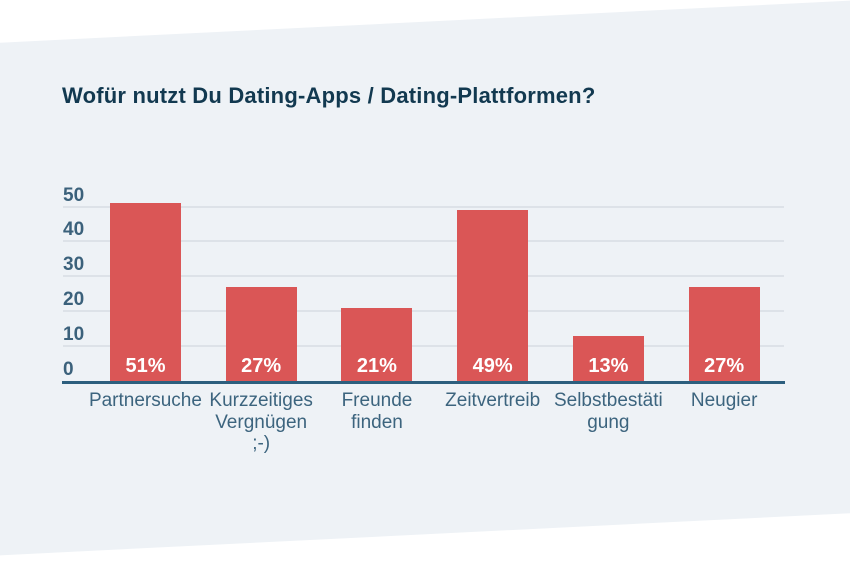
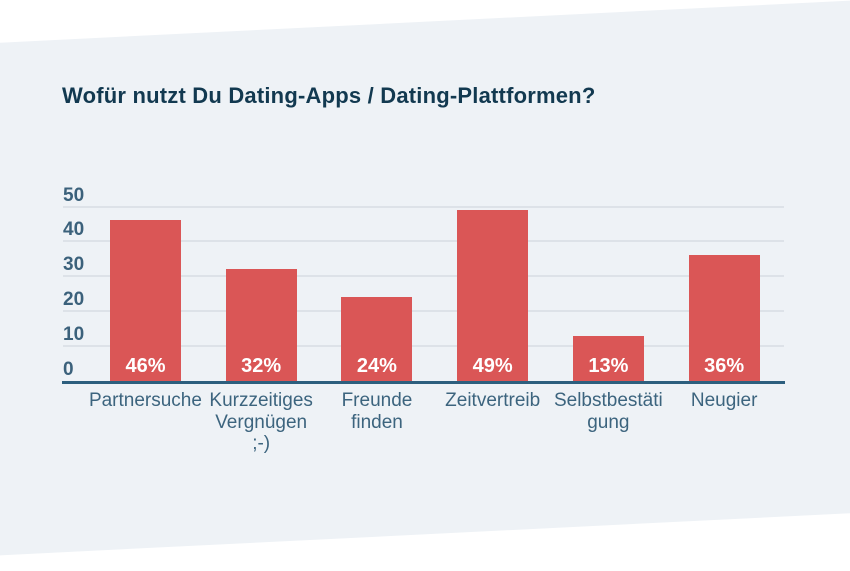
Partnersuche: 51% -> 46%
Kurzzeitiges Vergnügen ;-): 27% -> 32%
Freunde finden: 21% -> 24%
Neugier: 27% -> 36%
